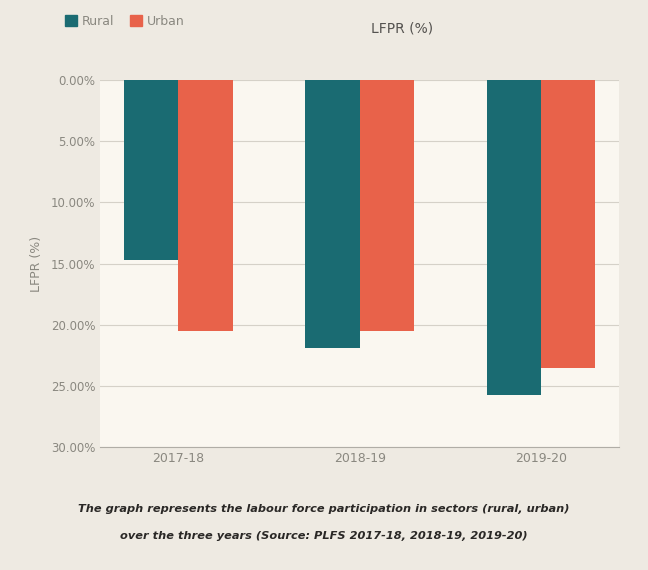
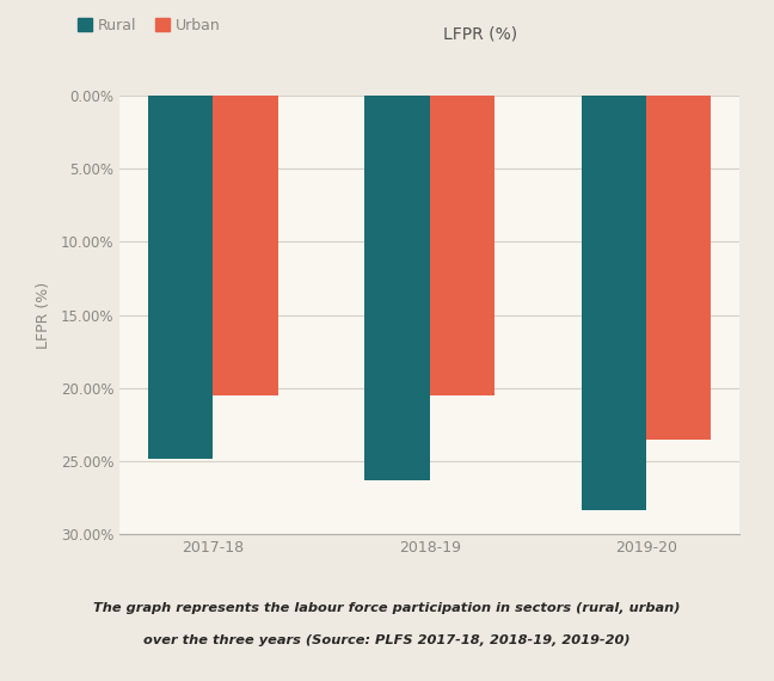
Rural/2017-18: 14.7% -> 24.8%
Rural/2018-19: 21.9% -> 26.3%
Rural/2019-20: 25.7% -> 28.3%
